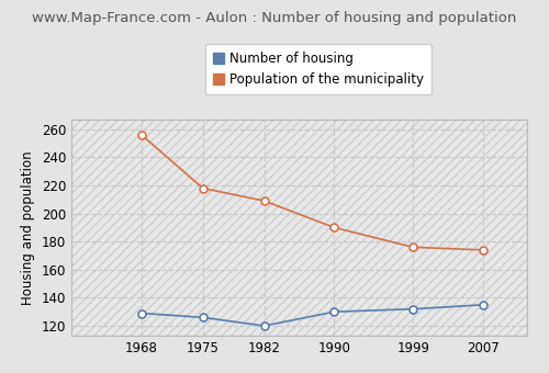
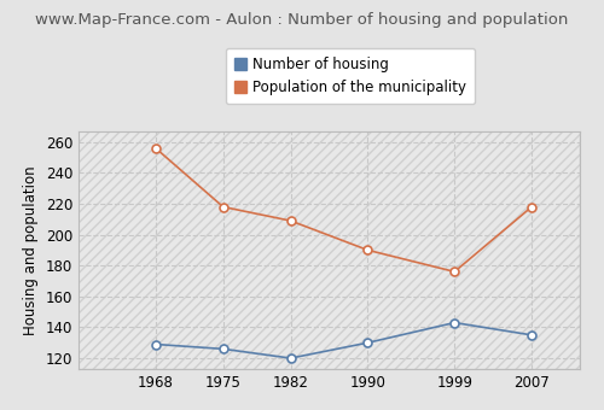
Number of housing/1999: 132 -> 143
Population of the municipality/2007: 174 -> 218
